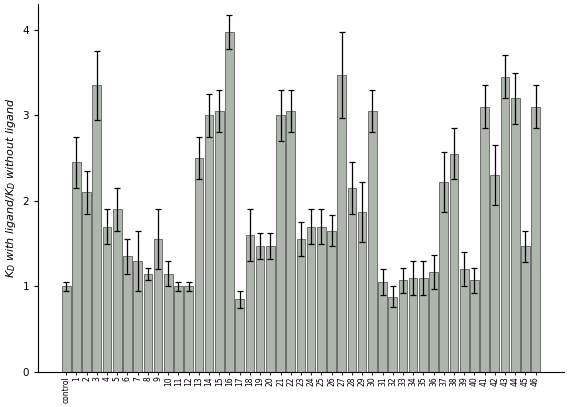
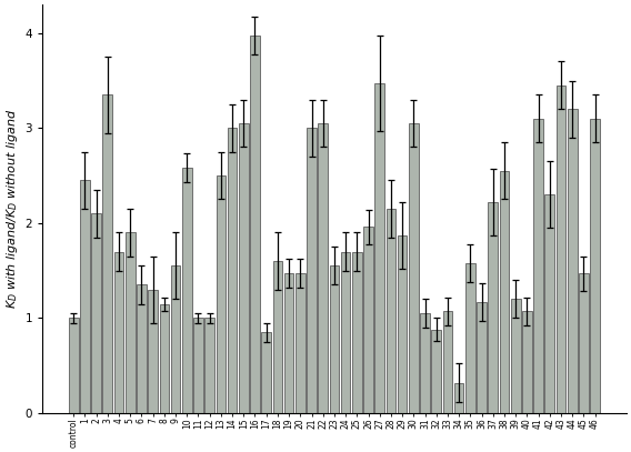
10: 1.15 -> 2.58
26: 1.65 -> 1.96
34: 1.10 -> 0.32
35: 1.10 -> 1.58
